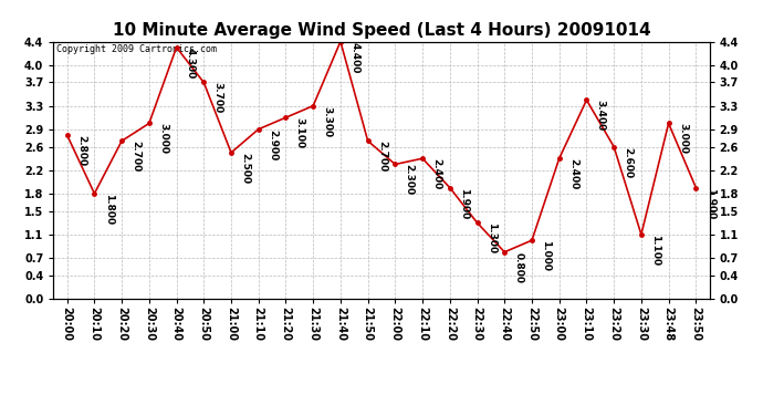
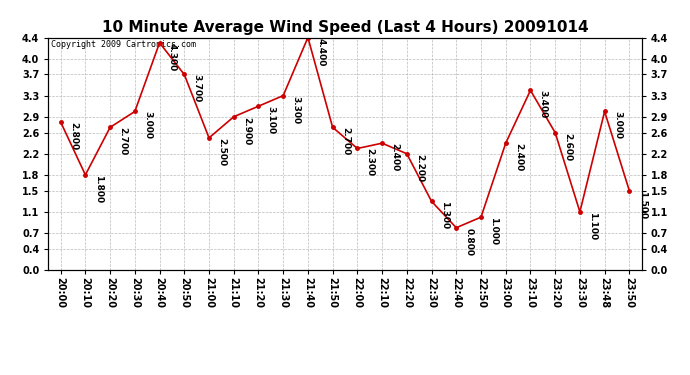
22:20: 1.900 -> 2.200
23:50: 1.900 -> 1.500
